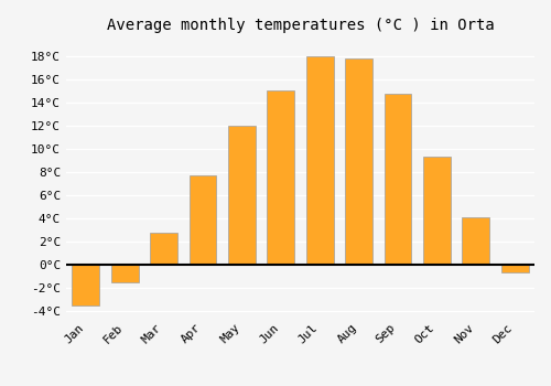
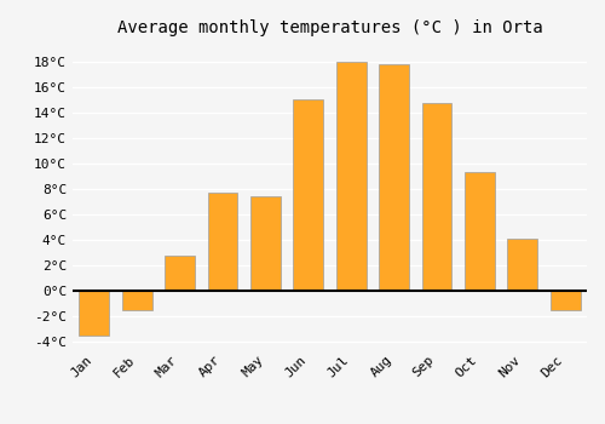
May: 12.0°C -> 7.4°C
Dec: -0.7°C -> -1.5°C
